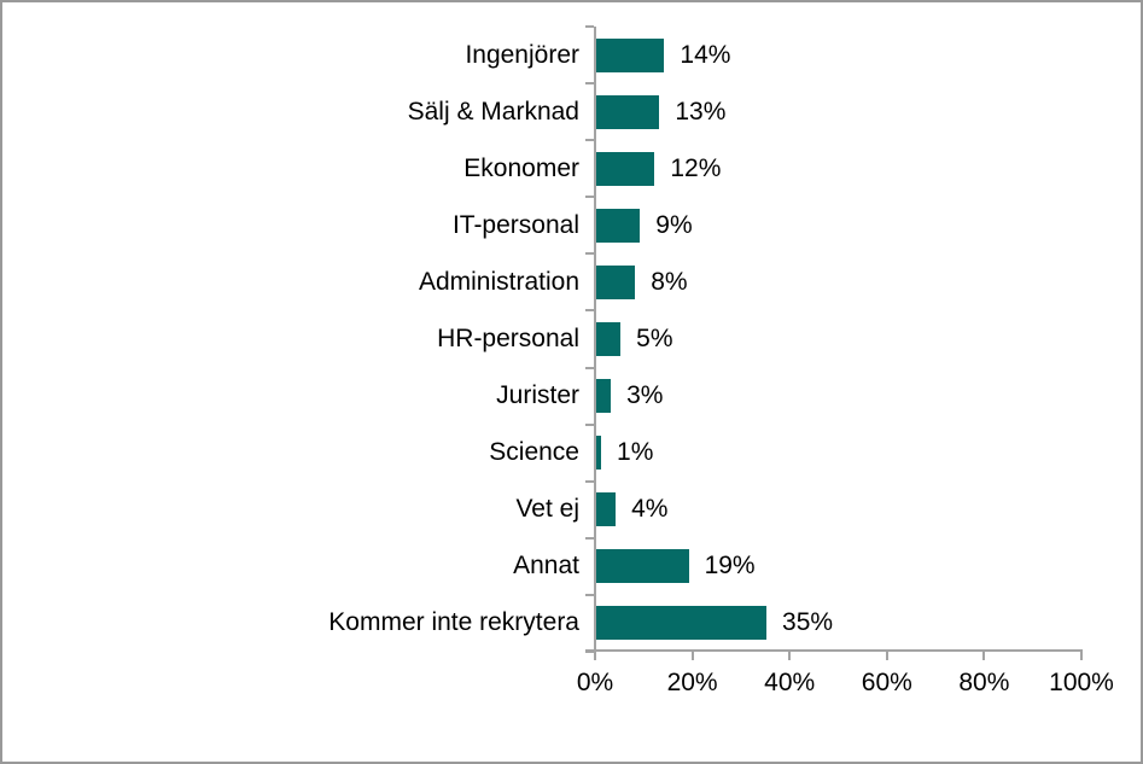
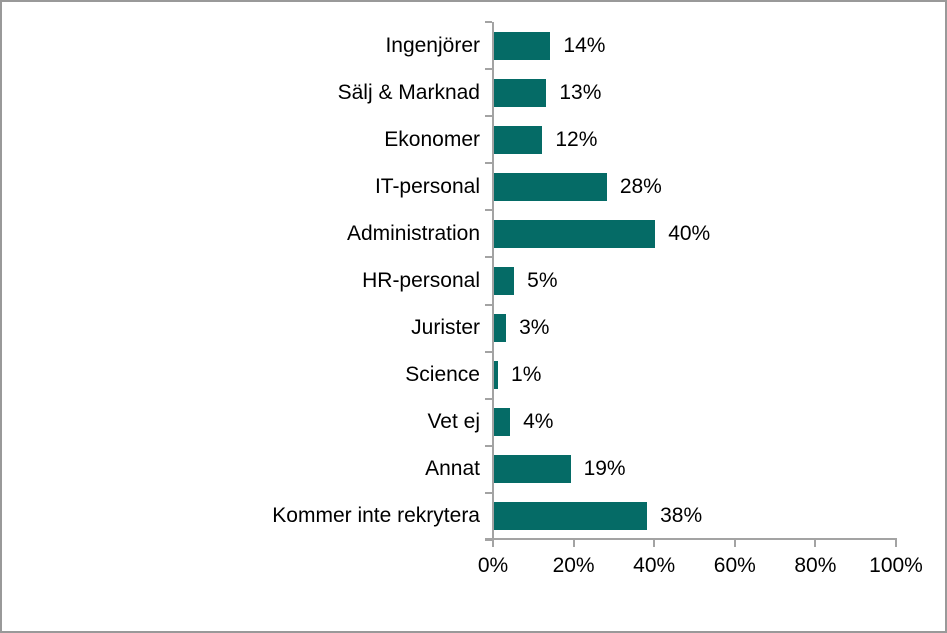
IT-personal: 9% -> 28%
Administration: 8% -> 40%
Kommer inte rekrytera: 35% -> 38%
